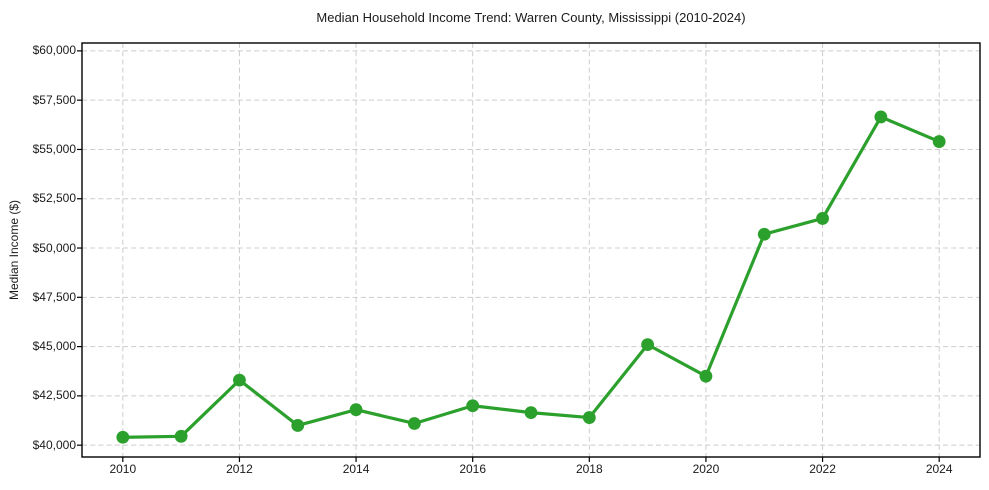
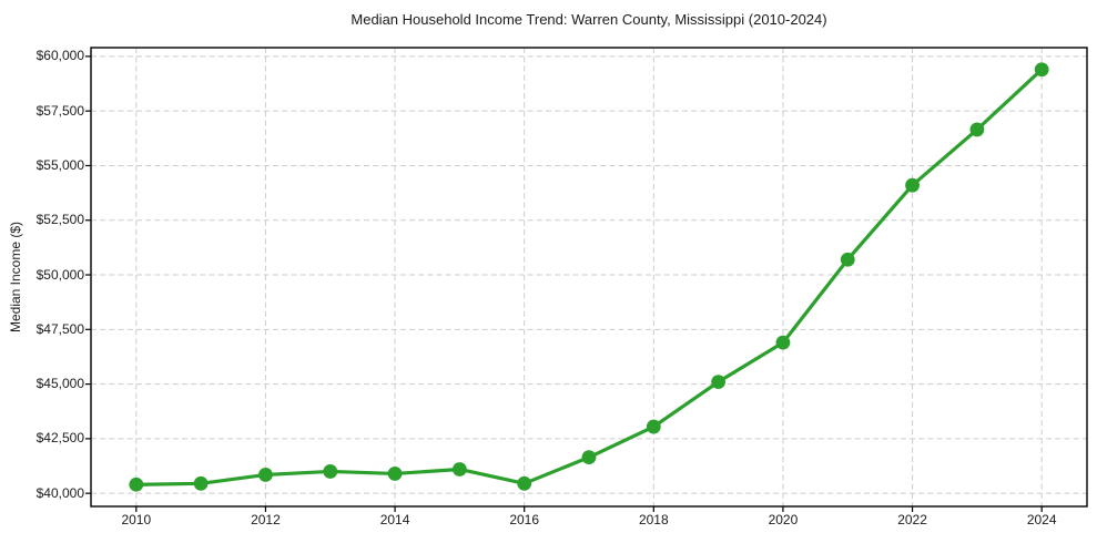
2012: $43300 -> $40800
2014: $41800 -> $40900
2016: $42000 -> $40400
2018: $41400 -> $43000
2020: $43500 -> $46900
2022: $51500 -> $54100
2024: $55400 -> $59400
